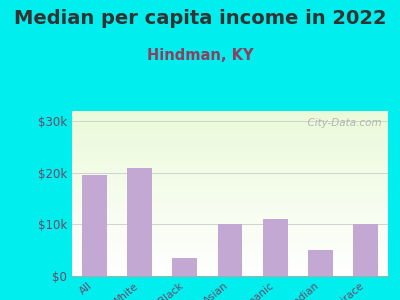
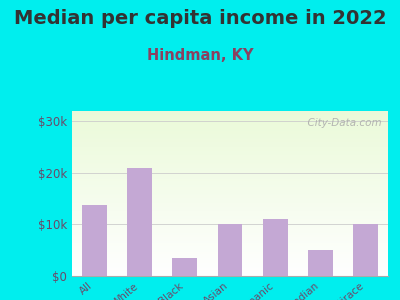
All: $19.5k -> $13.8k
